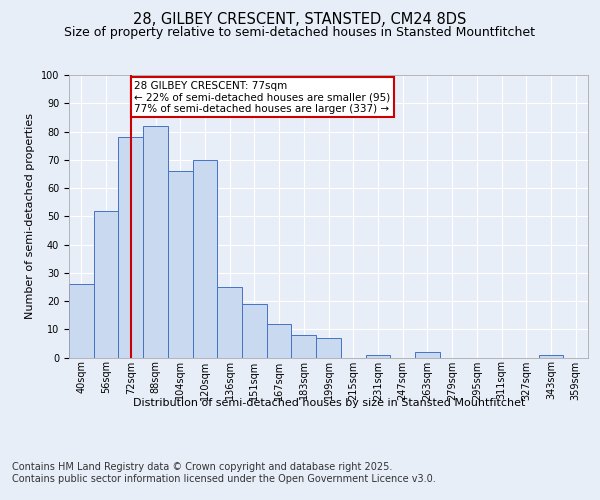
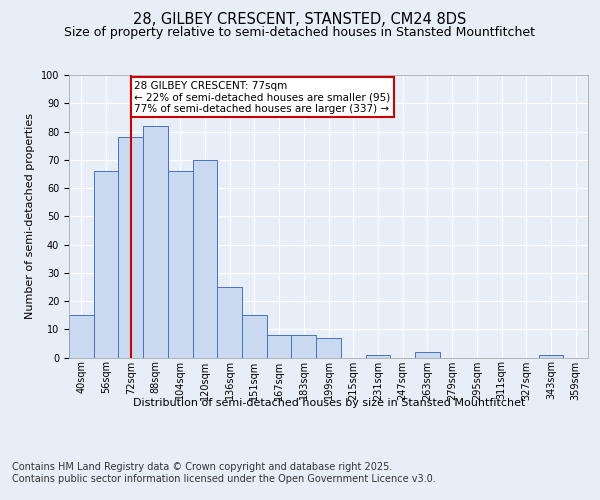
40sqm: 26 -> 15
56sqm: 52 -> 66
151sqm: 19 -> 15
167sqm: 12 -> 8
